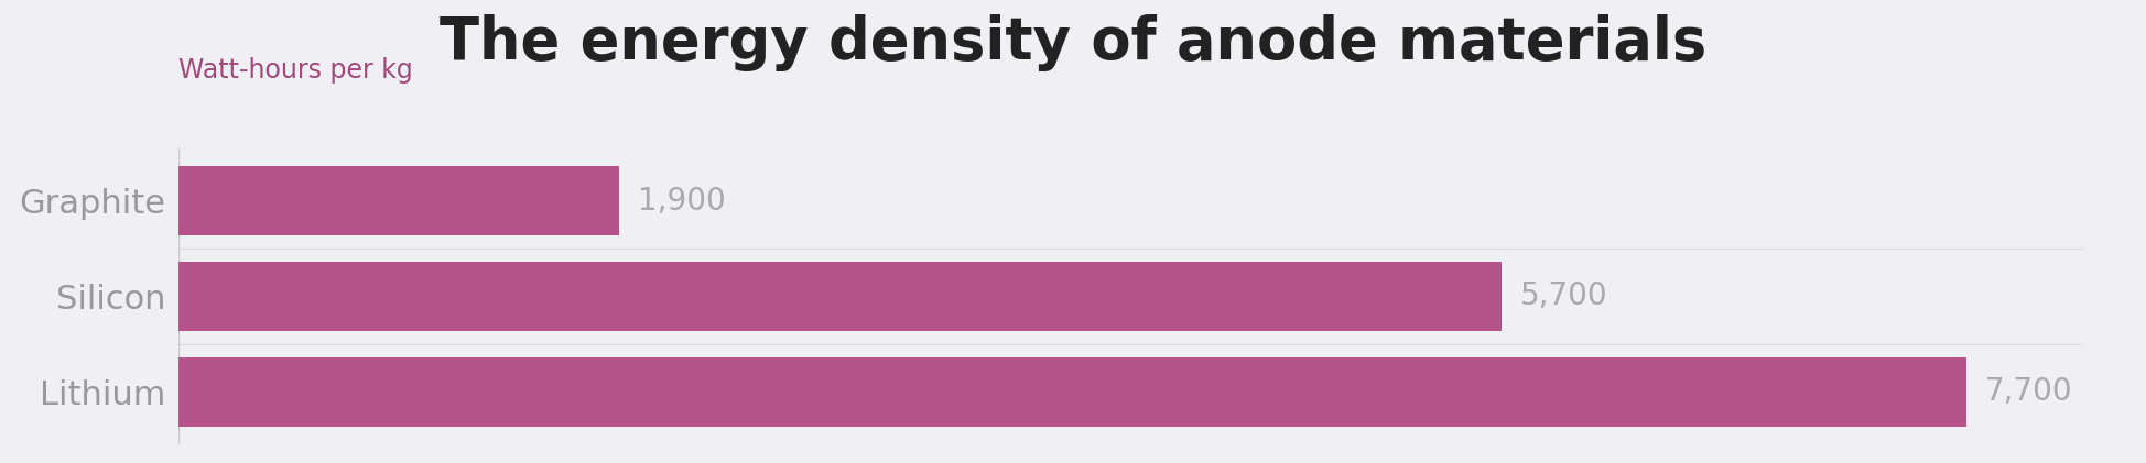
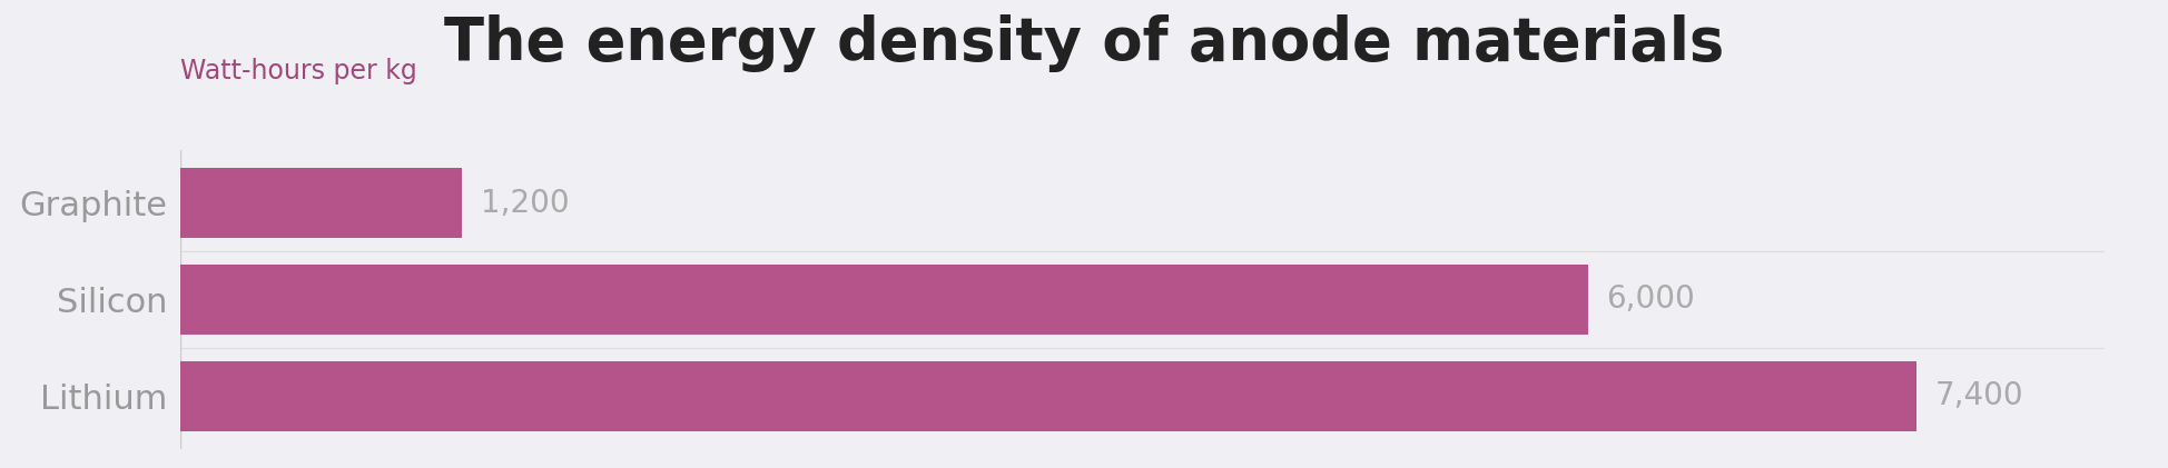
Graphite: 1,900 -> 1,200
Silicon: 5,700 -> 6,000
Lithium: 7,700 -> 7,400
